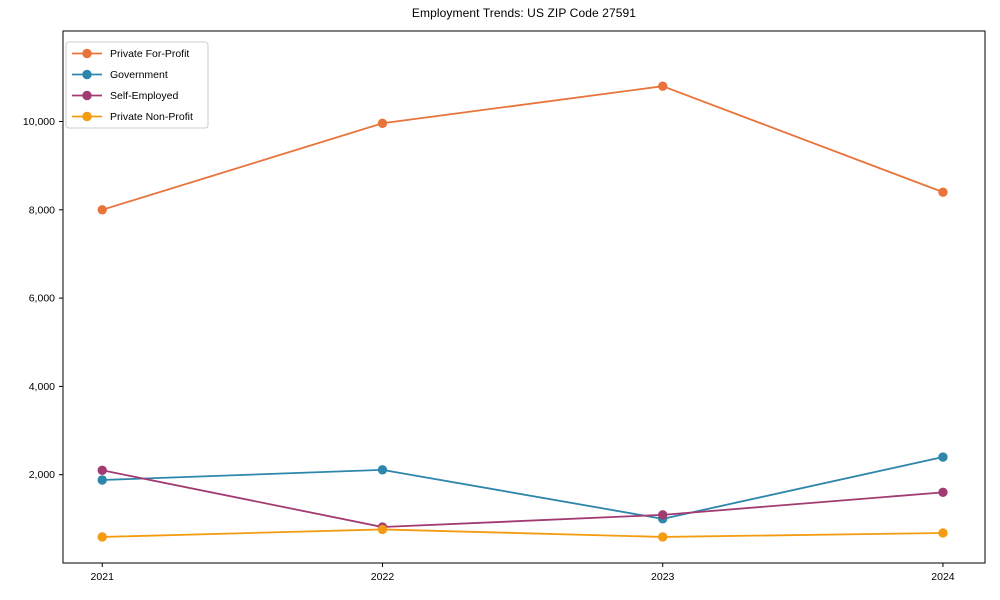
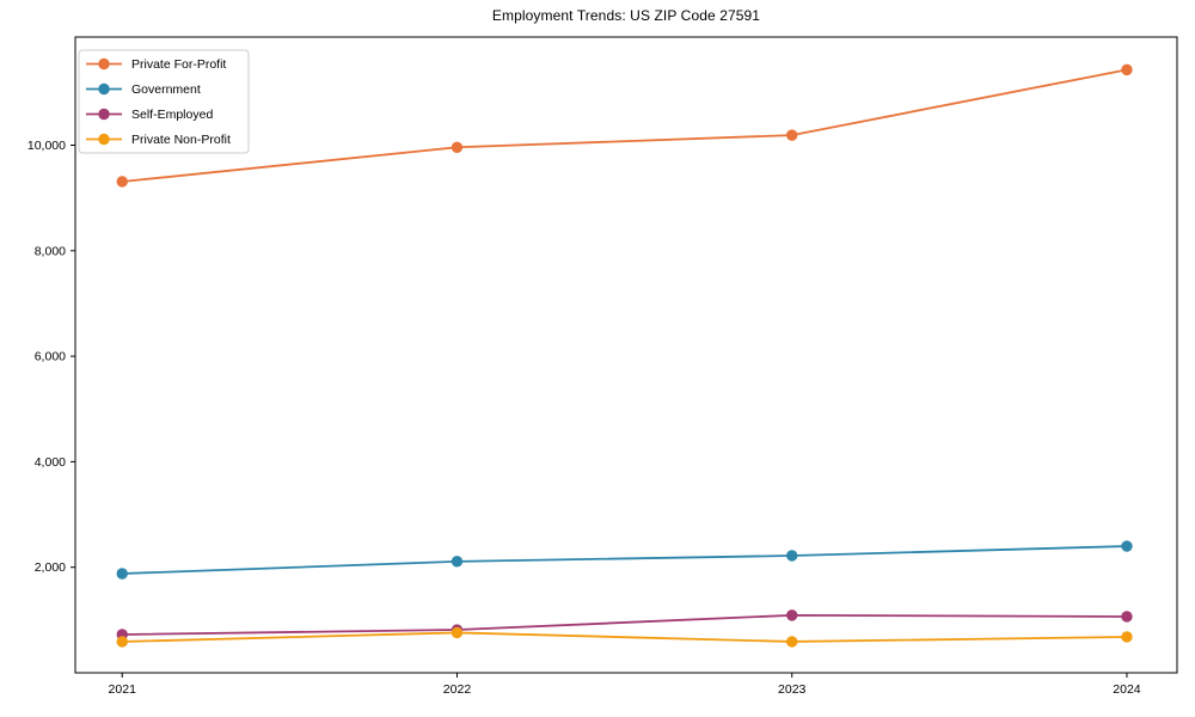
Private For-Profit/2021: 8000 -> 9300
Self-Employed/2021: 2100 -> 700
Private For-Profit/2023: 10800 -> 10200
Government/2023: 1000 -> 2200
Private For-Profit/2024: 8400 -> 11400
Self-Employed/2024: 1600 -> 1100
